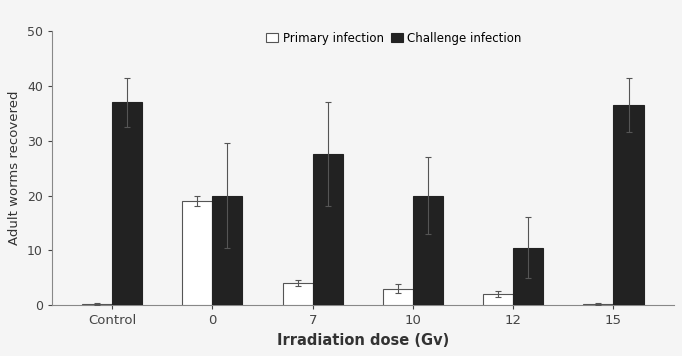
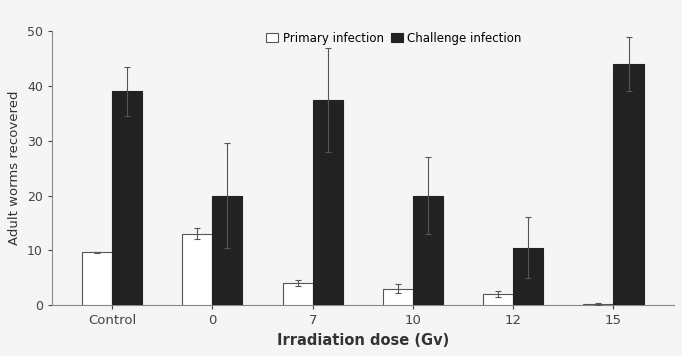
Primary infection/Control: 0.2 -> 9.6
Challenge infection/Control: 37.0 -> 39.0
Primary infection/0: 19.0 -> 13.0
Challenge infection/7: 27.5 -> 37.4
Challenge infection/15: 36.5 -> 44.0
